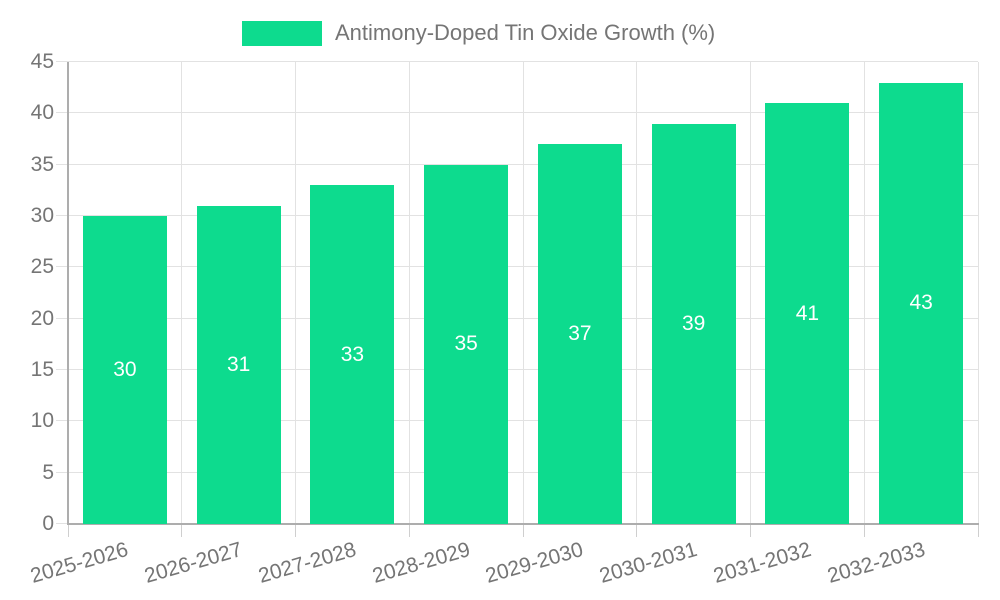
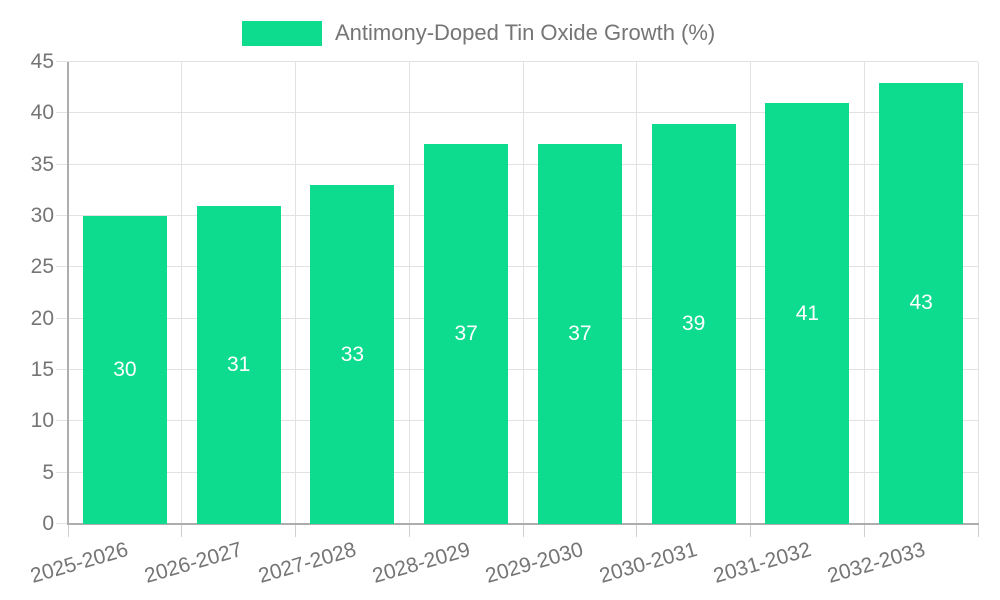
2028-2029: 35 -> 37
